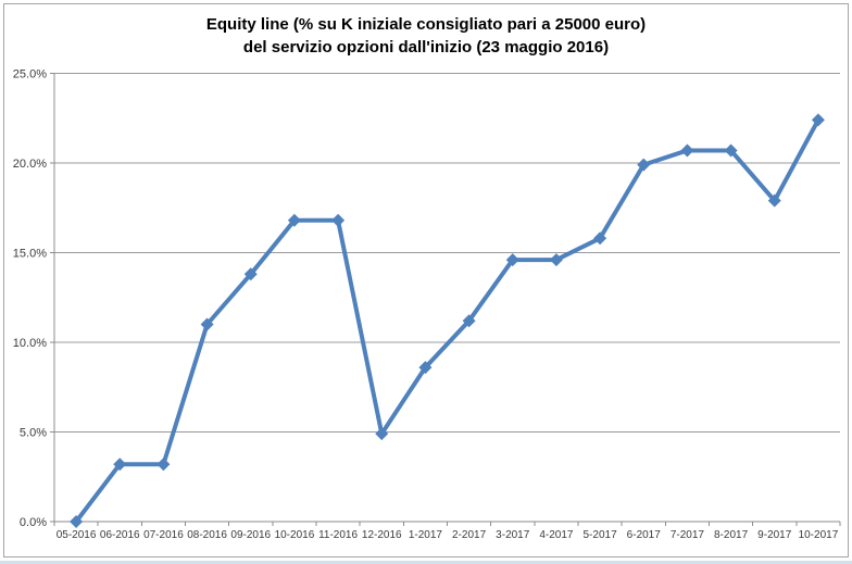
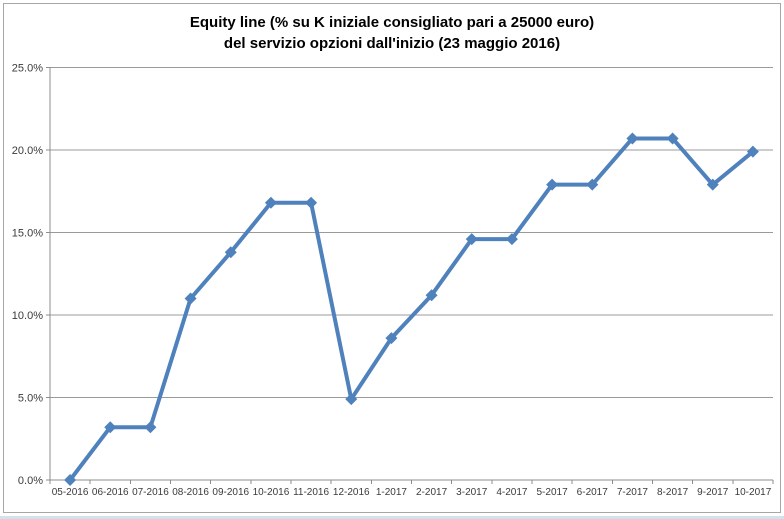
5-2017: 15.8% -> 17.9%
6-2017: 19.9% -> 17.9%
10-2017: 22.4% -> 19.9%
